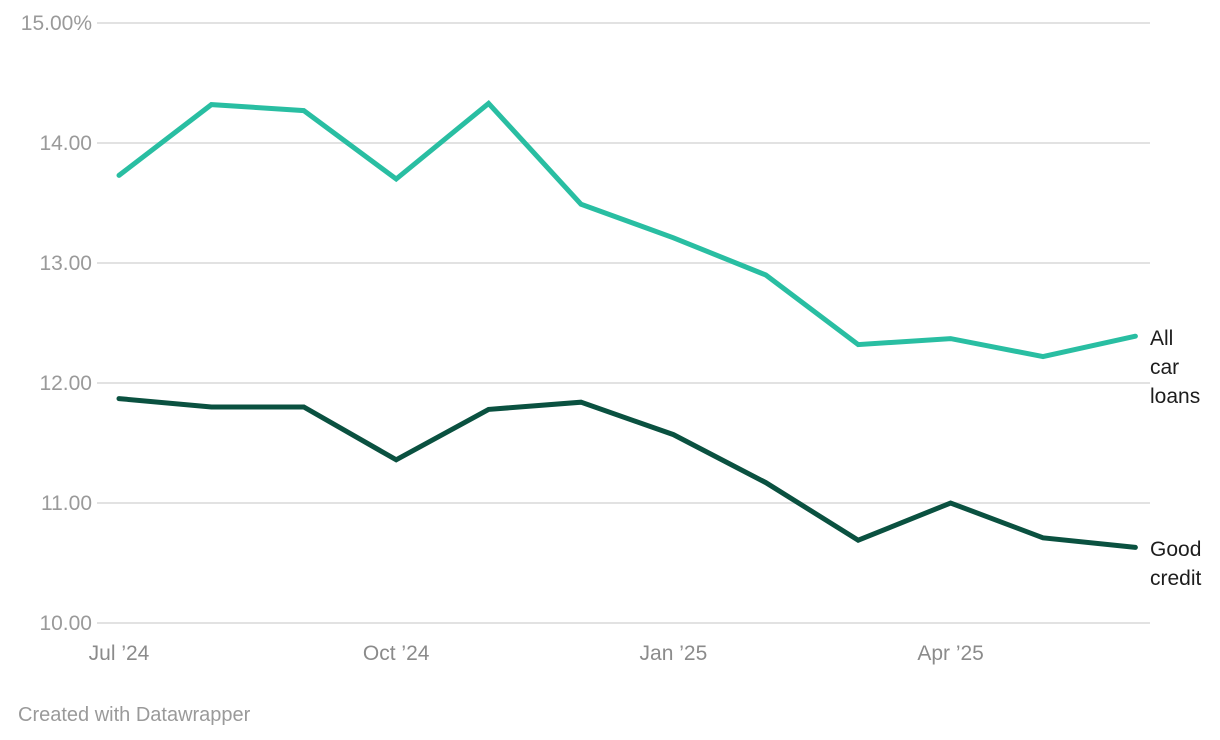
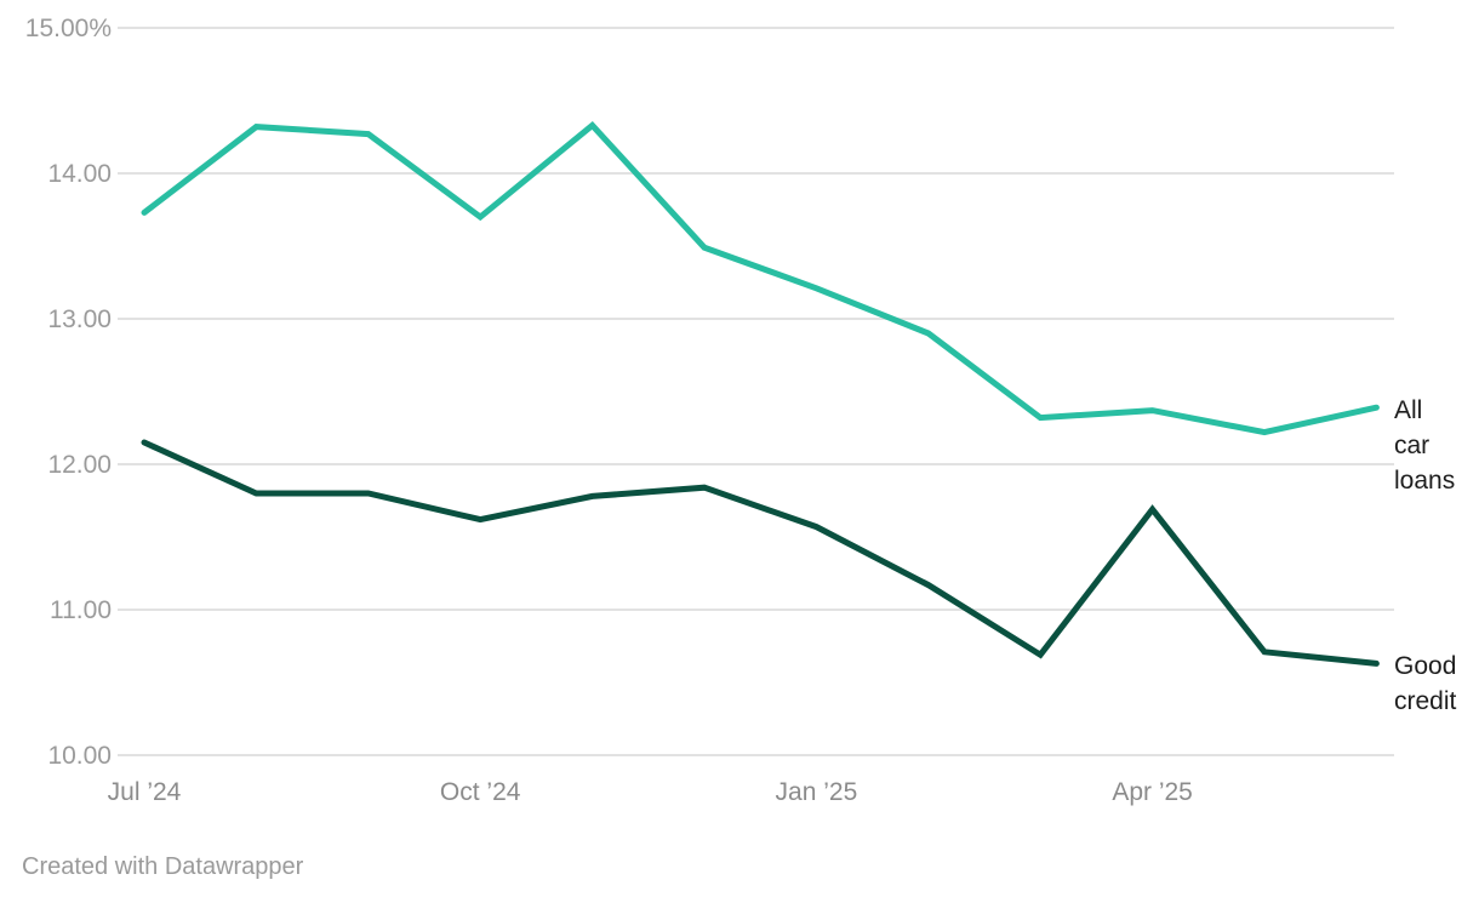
Good credit/Jul ’24: 11.87% -> 12.15%
Good credit/Oct ’24: 11.36% -> 11.62%
Good credit/Apr ’25: 11.00% -> 11.69%
